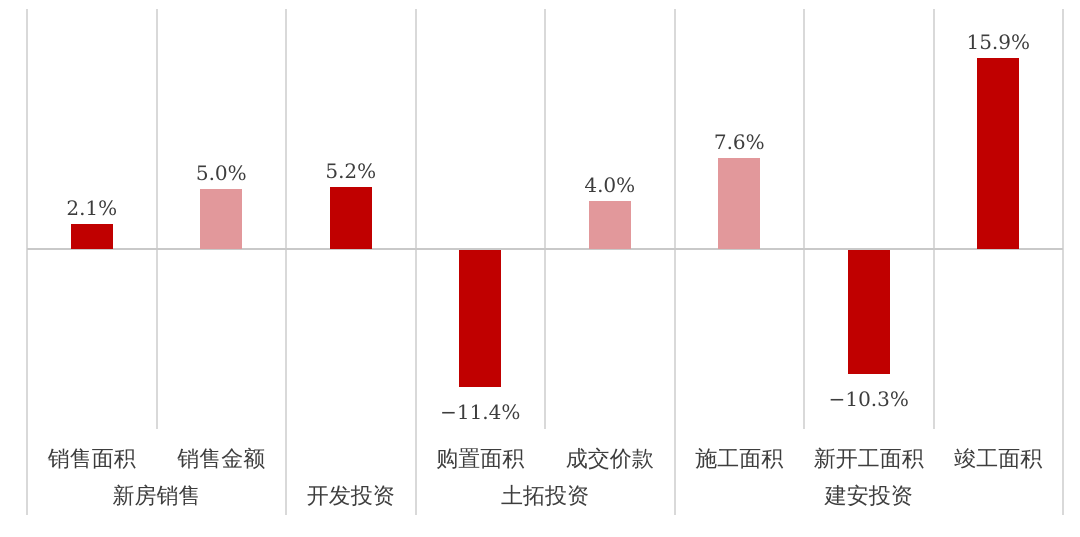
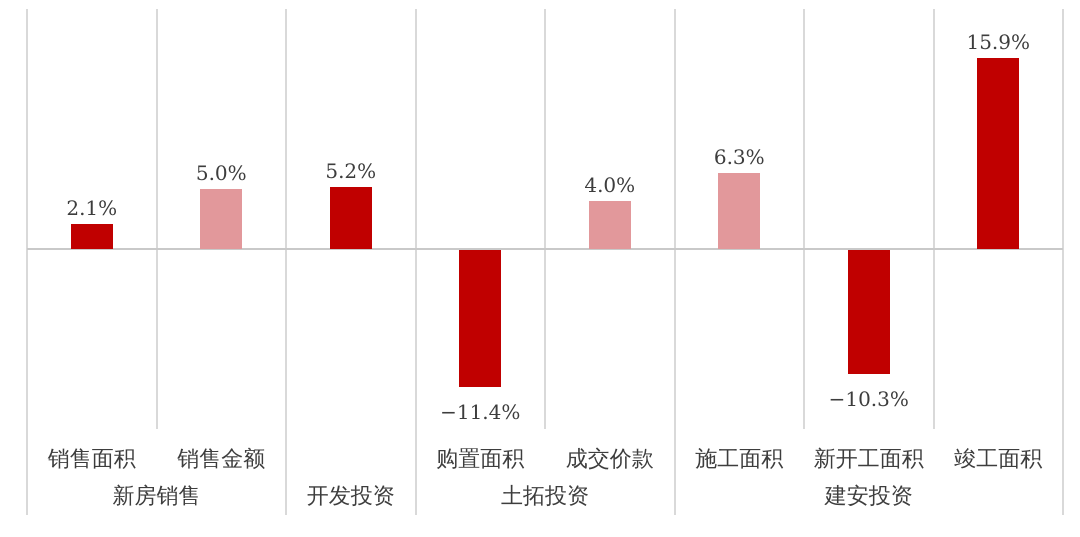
施工面积: 7.6% -> 6.3%
